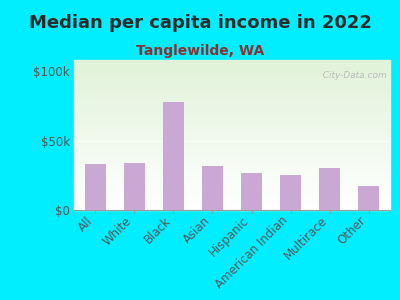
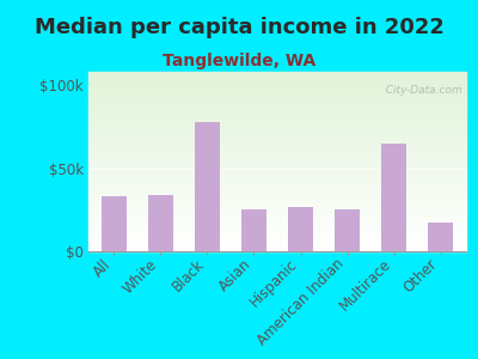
Asian: $32k -> $25k
Multirace: $30k -> $65k
